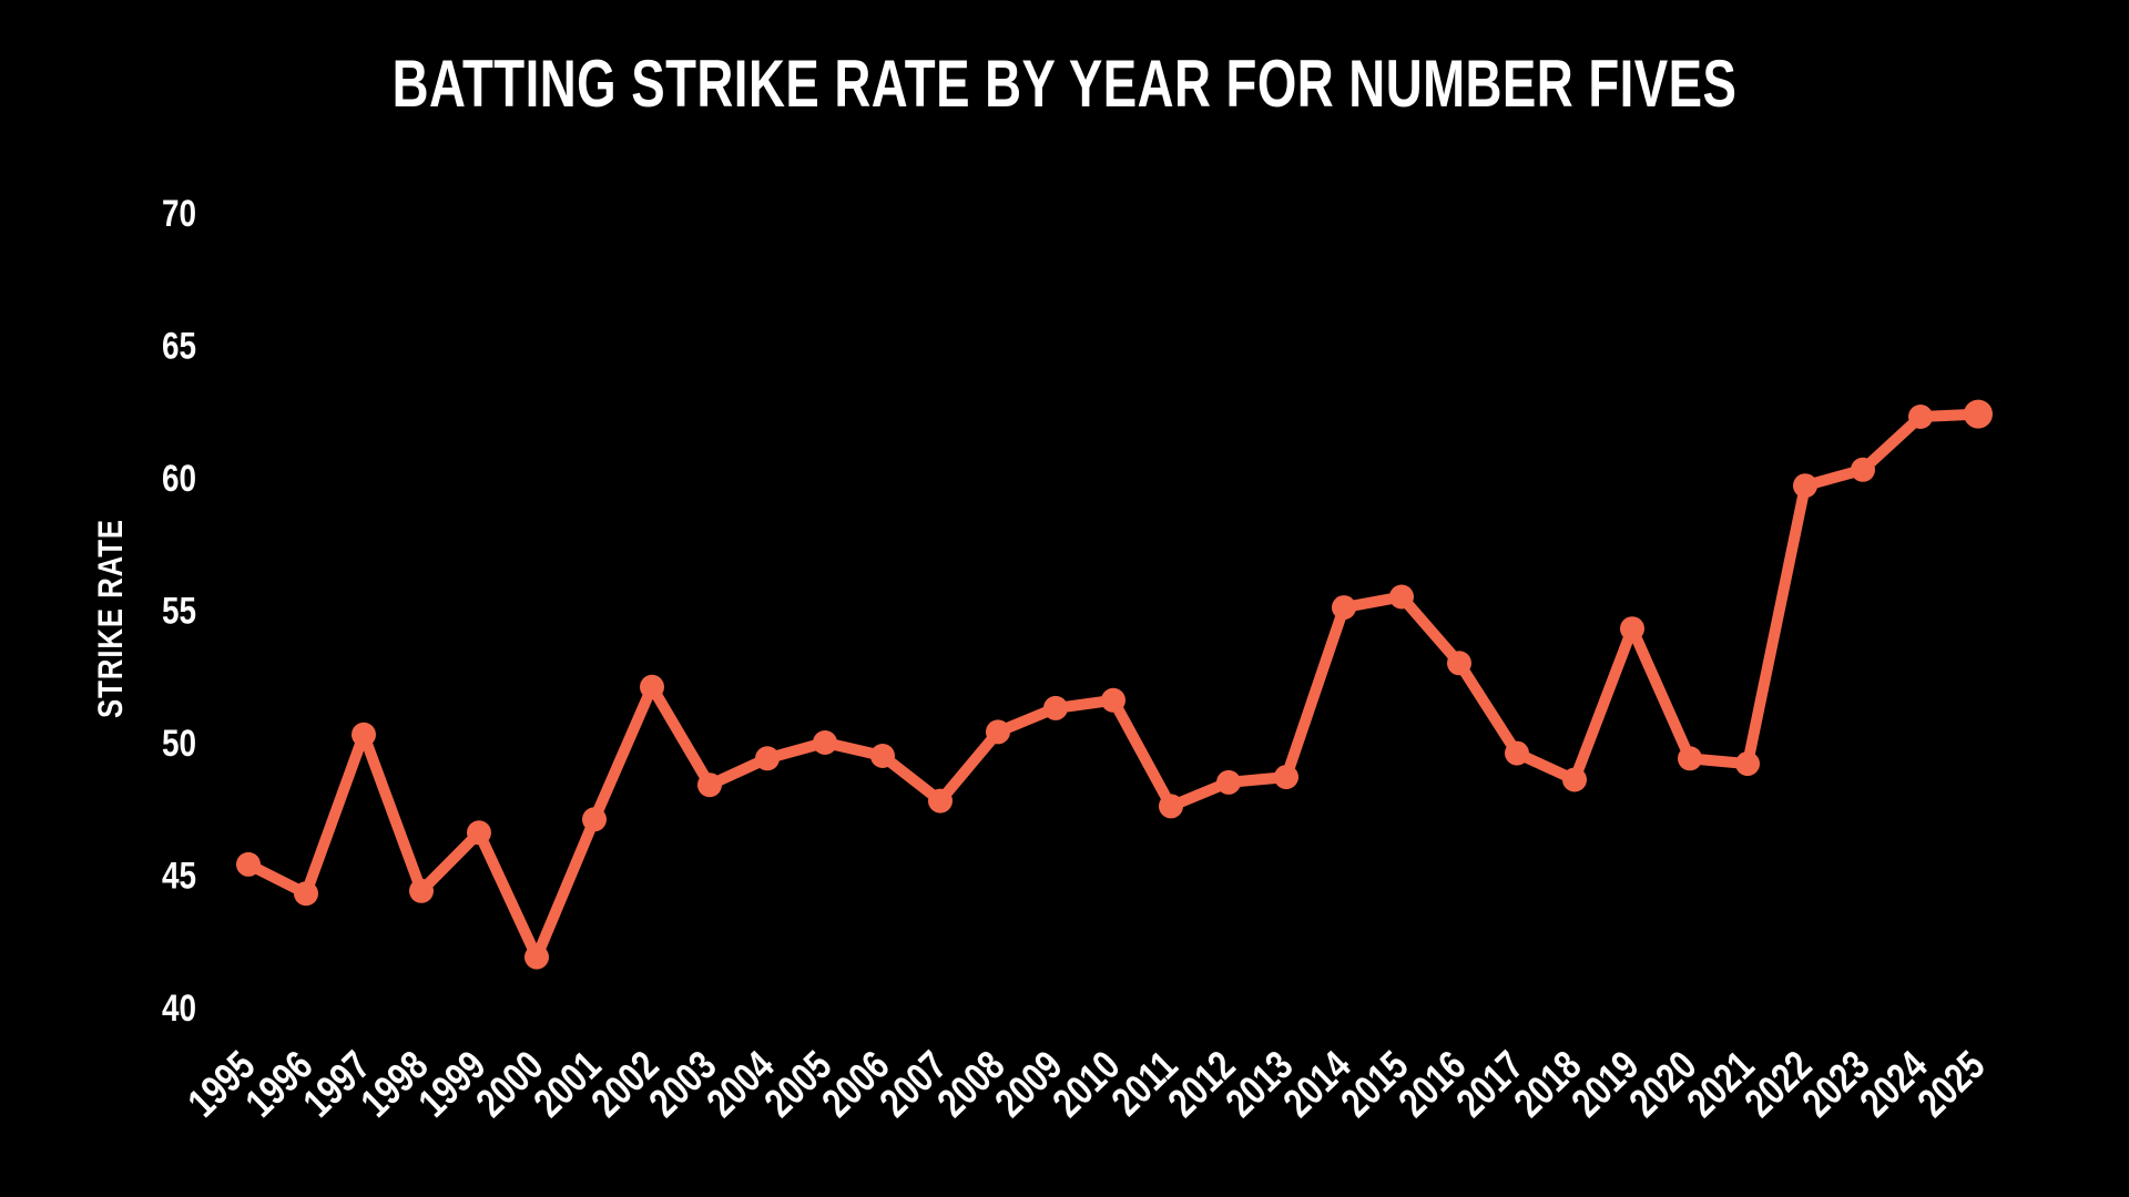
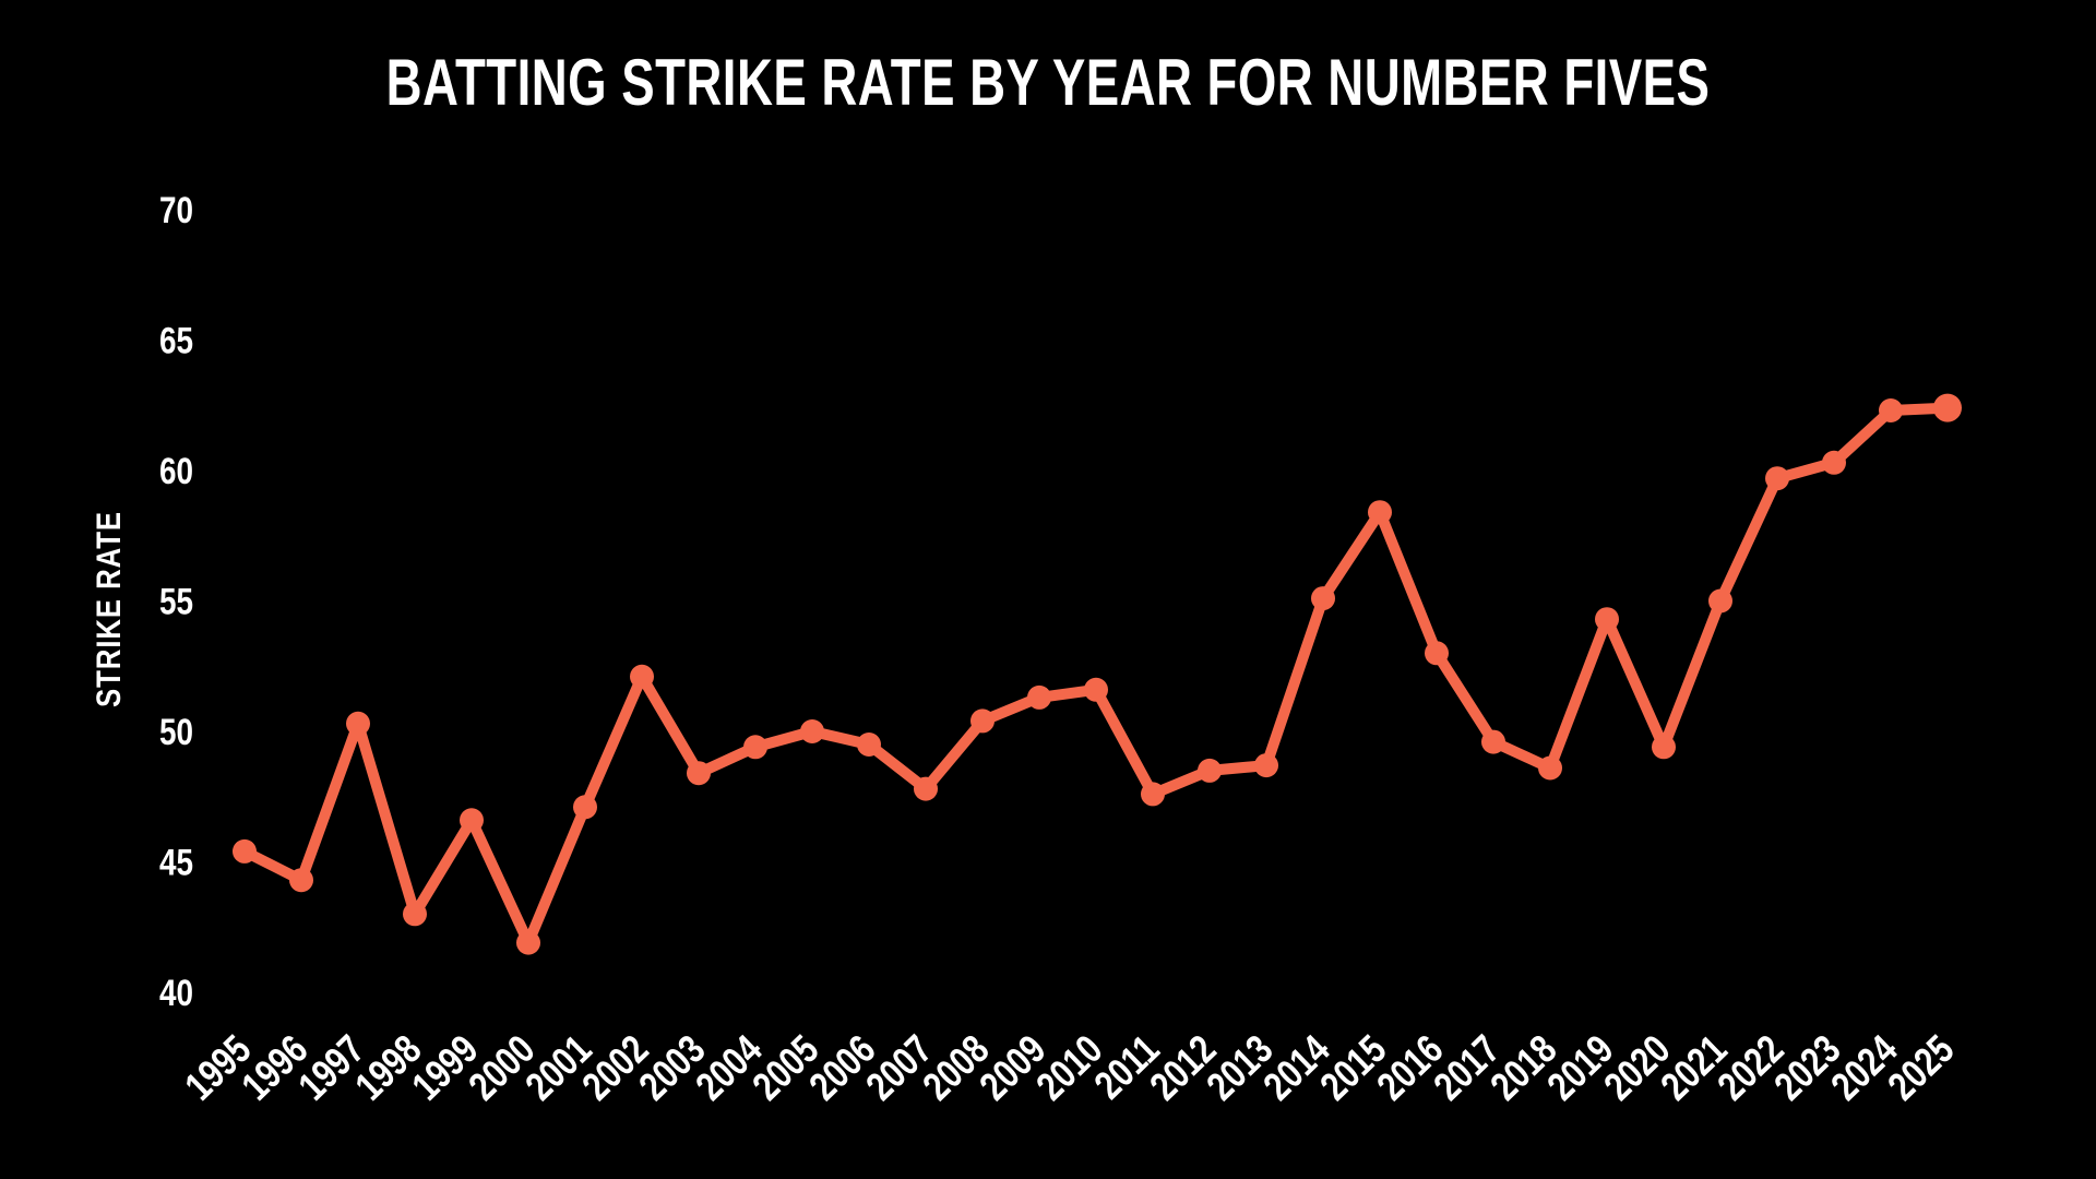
1998: 44.4 -> 43.0
2015: 55.5 -> 58.4
2021: 49.2 -> 55.0
